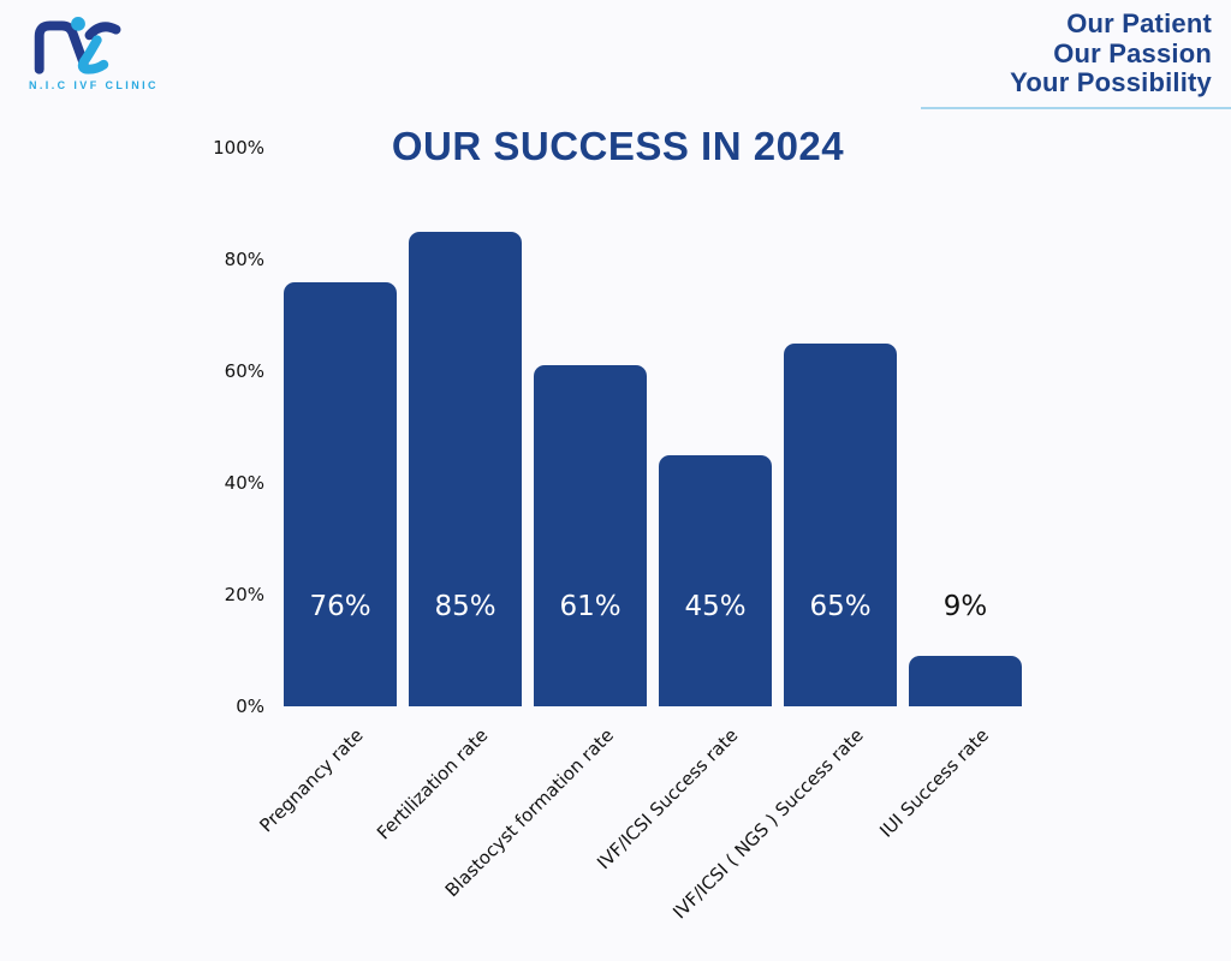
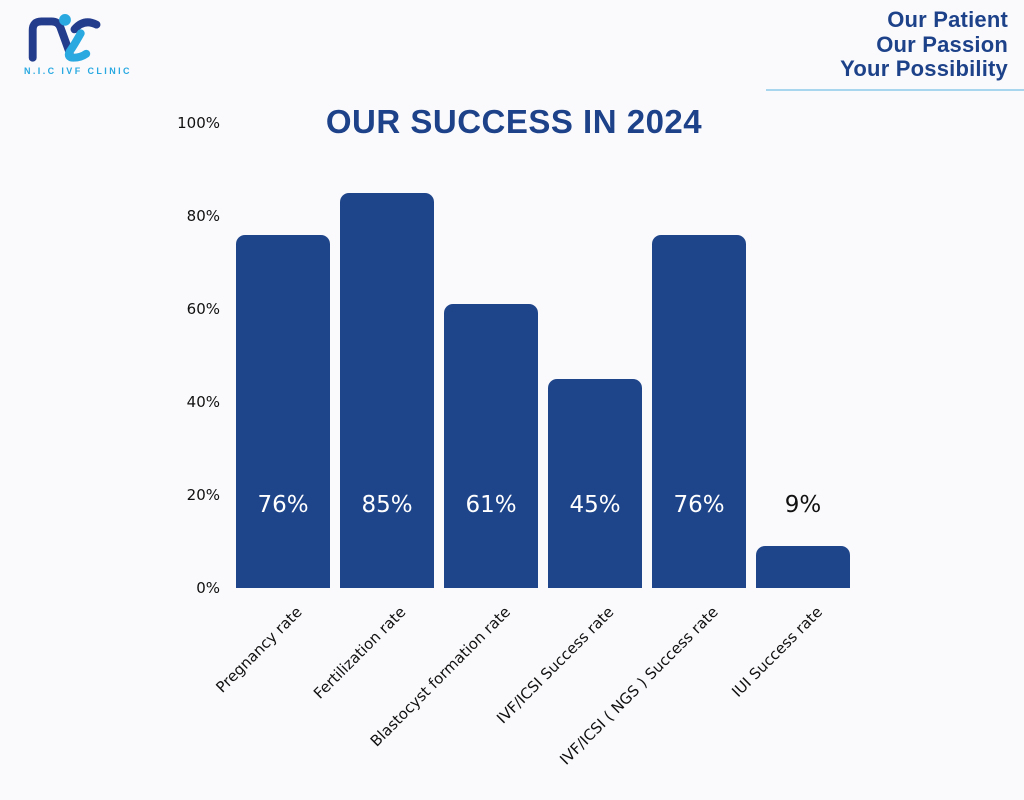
IVF/ICSI ( NGS ) Success rate: 65% -> 76%
